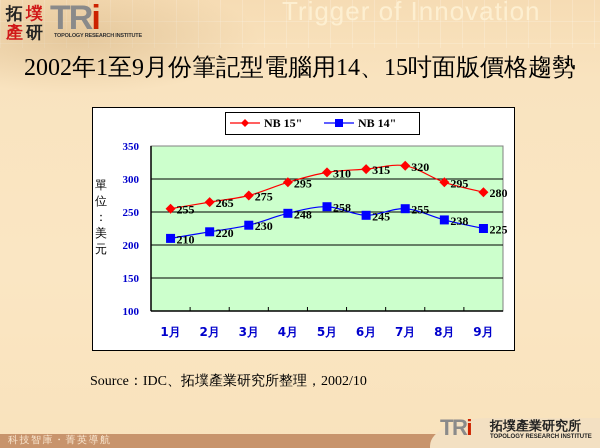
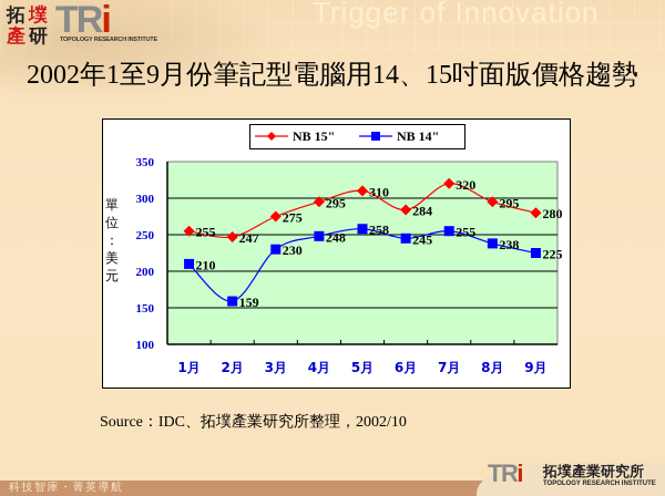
NB 15"/2月: 265 -> 247
NB 14"/2月: 220 -> 159
NB 15"/6月: 315 -> 284
